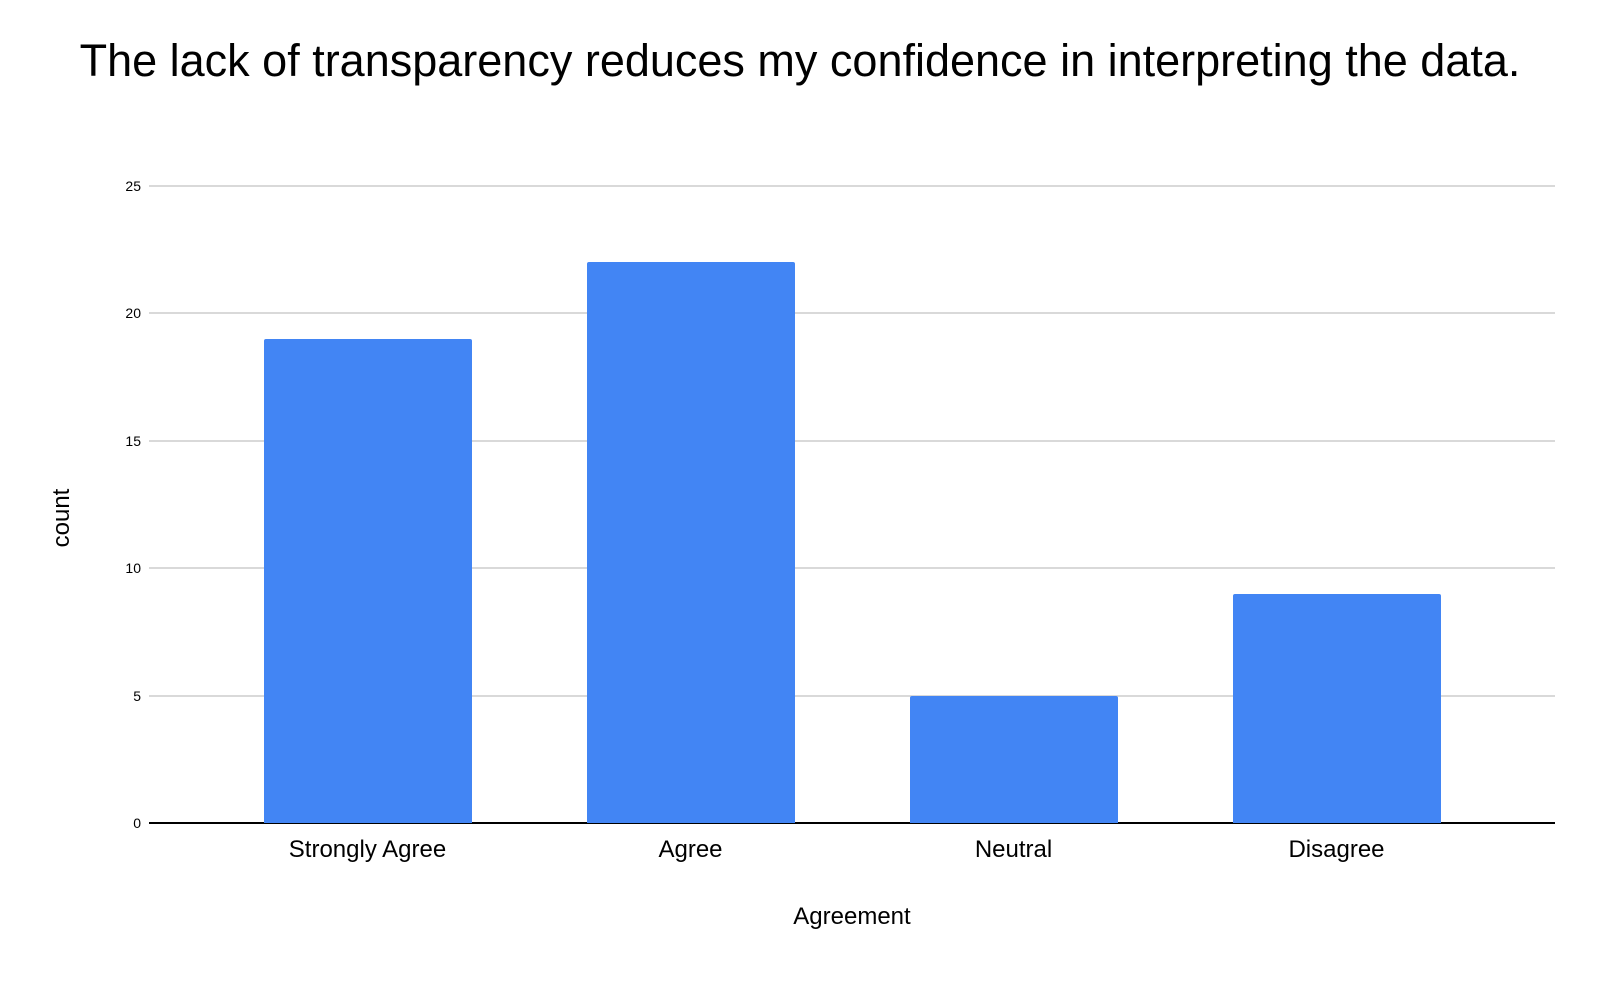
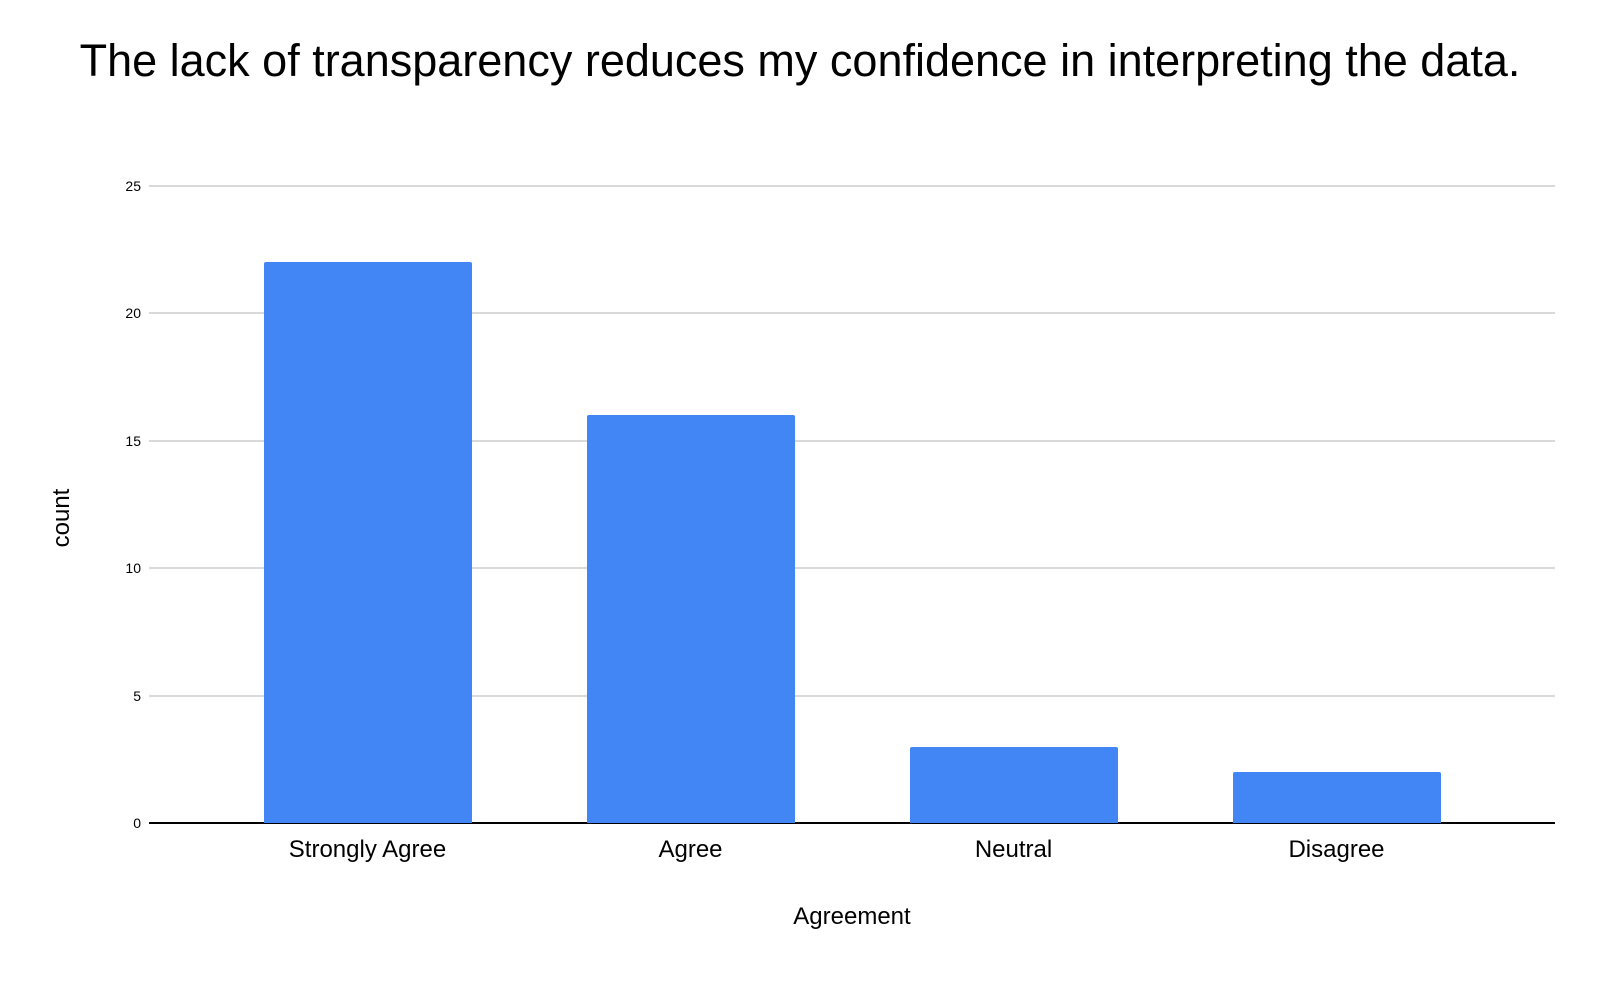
Strongly Agree: 19 -> 22
Agree: 22 -> 16
Neutral: 5 -> 3
Disagree: 9 -> 2
